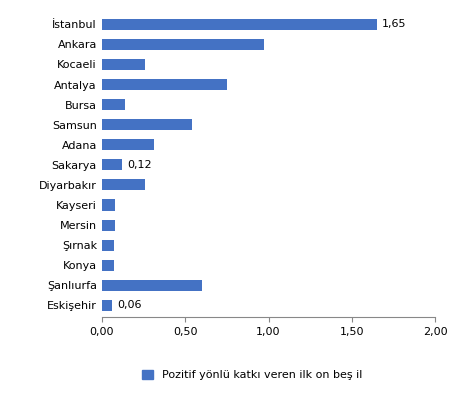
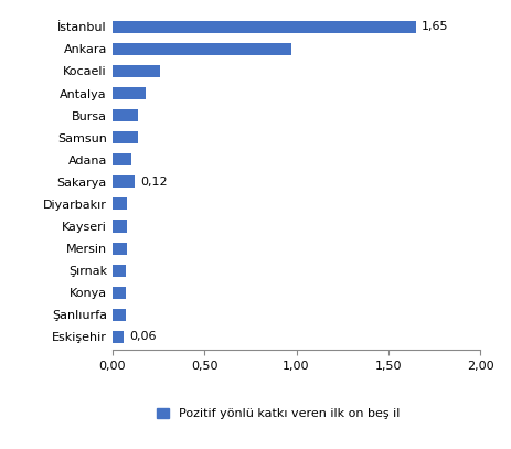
Antalya: 0,75 -> 0,18
Samsun: 0,54 -> 0,14
Adana: 0,31 -> 0,10
Diyarbakır: 0,26 -> 0,08
Şanlıurfa: 0,60 -> 0,07
